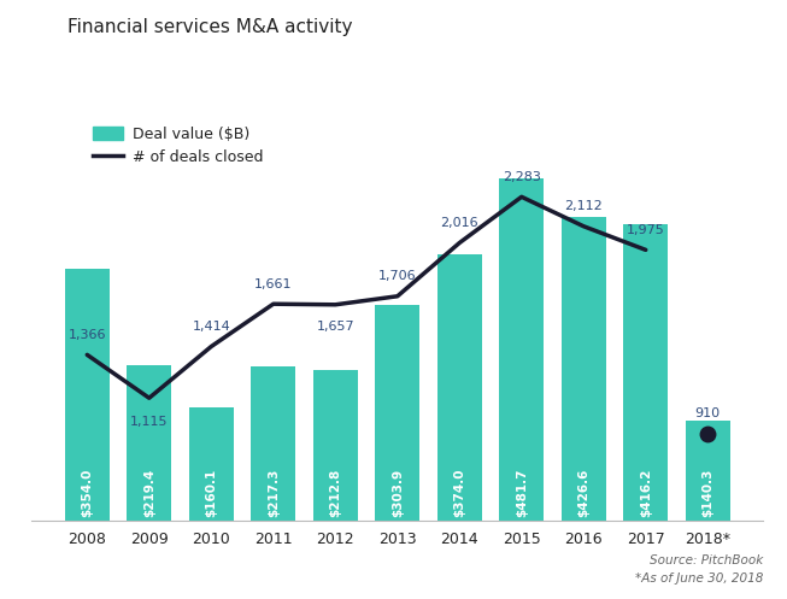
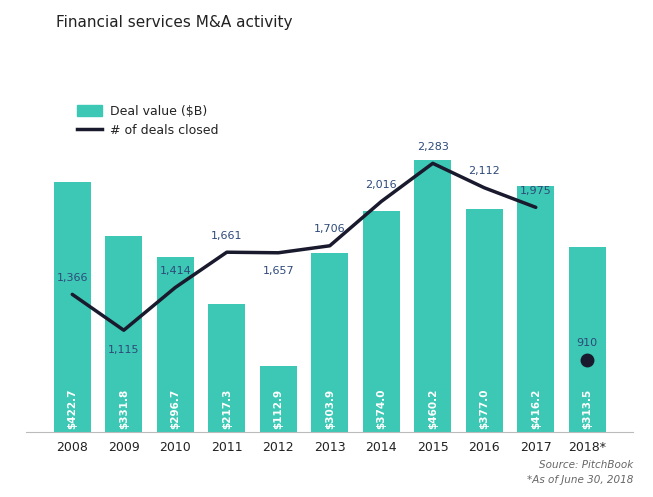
Deal value ($B)/2008: $354.0 -> $422.7
Deal value ($B)/2009: $219.4 -> $331.8
Deal value ($B)/2010: $160.1 -> $296.7
Deal value ($B)/2012: $212.8 -> $112.9
Deal value ($B)/2015: $481.7 -> $460.2
Deal value ($B)/2016: $426.6 -> $377.0
Deal value ($B)/2018*: $140.3 -> $313.5
